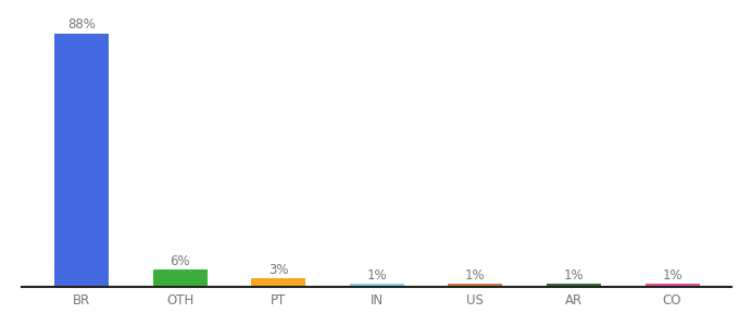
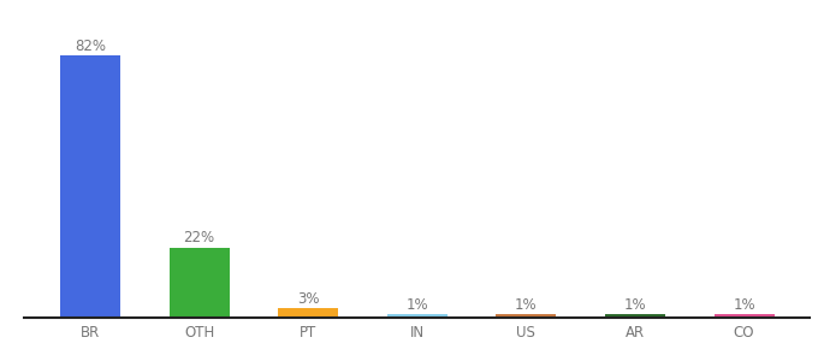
BR: 88% -> 82%
OTH: 6% -> 22%
